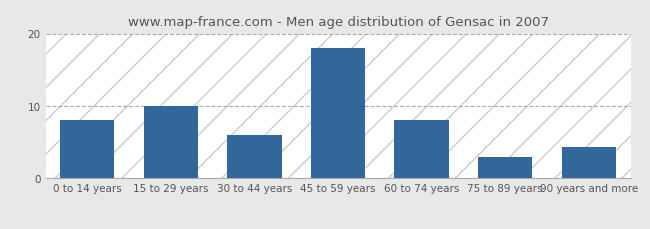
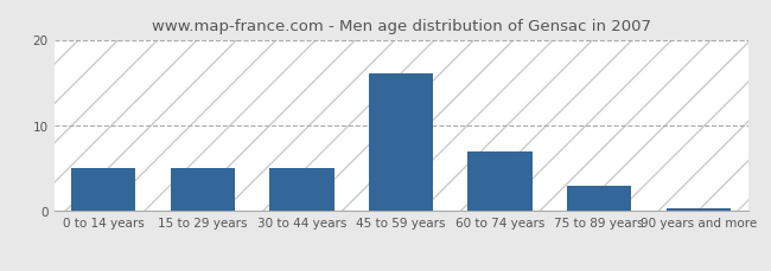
0 to 14 years: 8.0 -> 5.0
15 to 29 years: 10.0 -> 5.0
30 to 44 years: 6.0 -> 5.0
45 to 59 years: 18.0 -> 16.0
60 to 74 years: 8.0 -> 7.0
90 years and more: 4.4 -> 0.3
